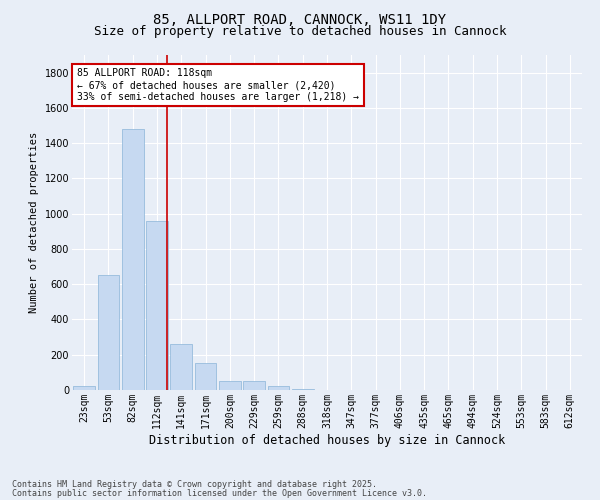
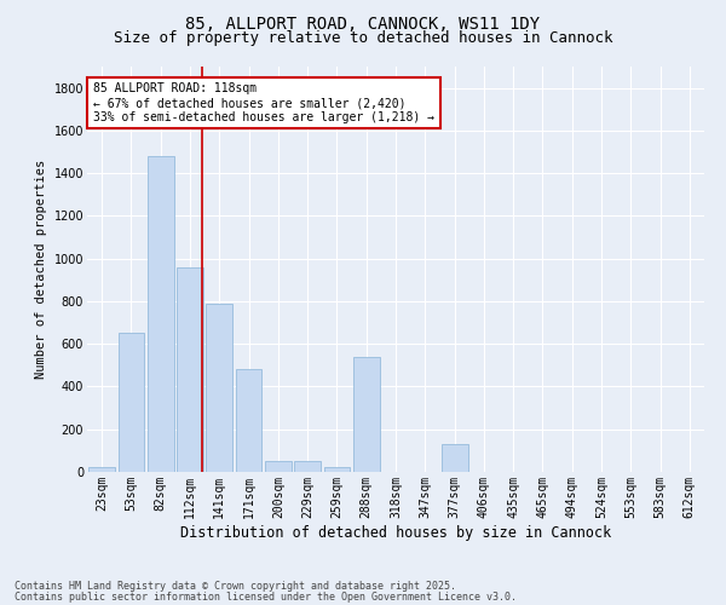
141sqm: 260 -> 790
171sqm: 160 -> 480
288sqm: 0 -> 540
377sqm: 0 -> 130
